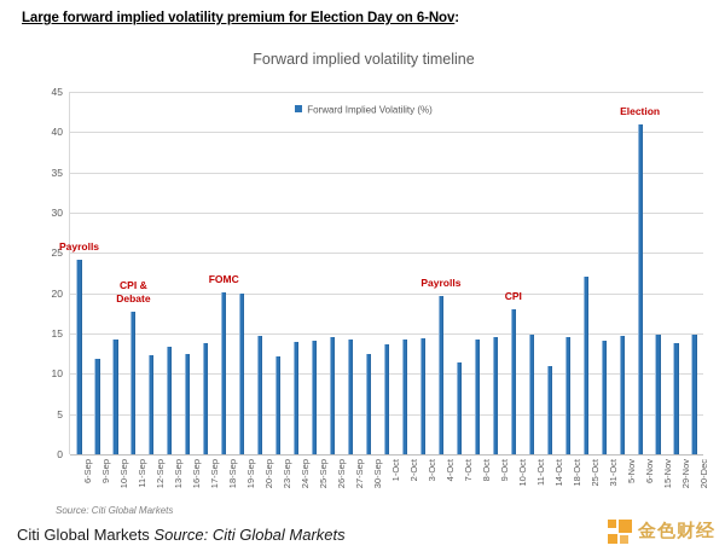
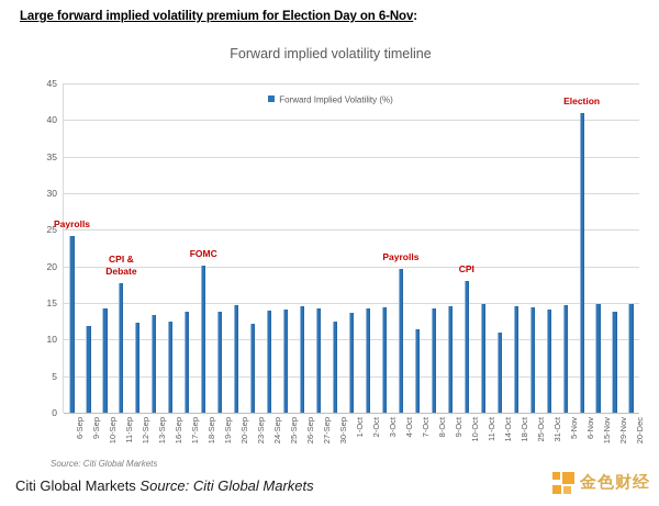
19-Sep: 20 -> 14
25-Oct: 22 -> 14
